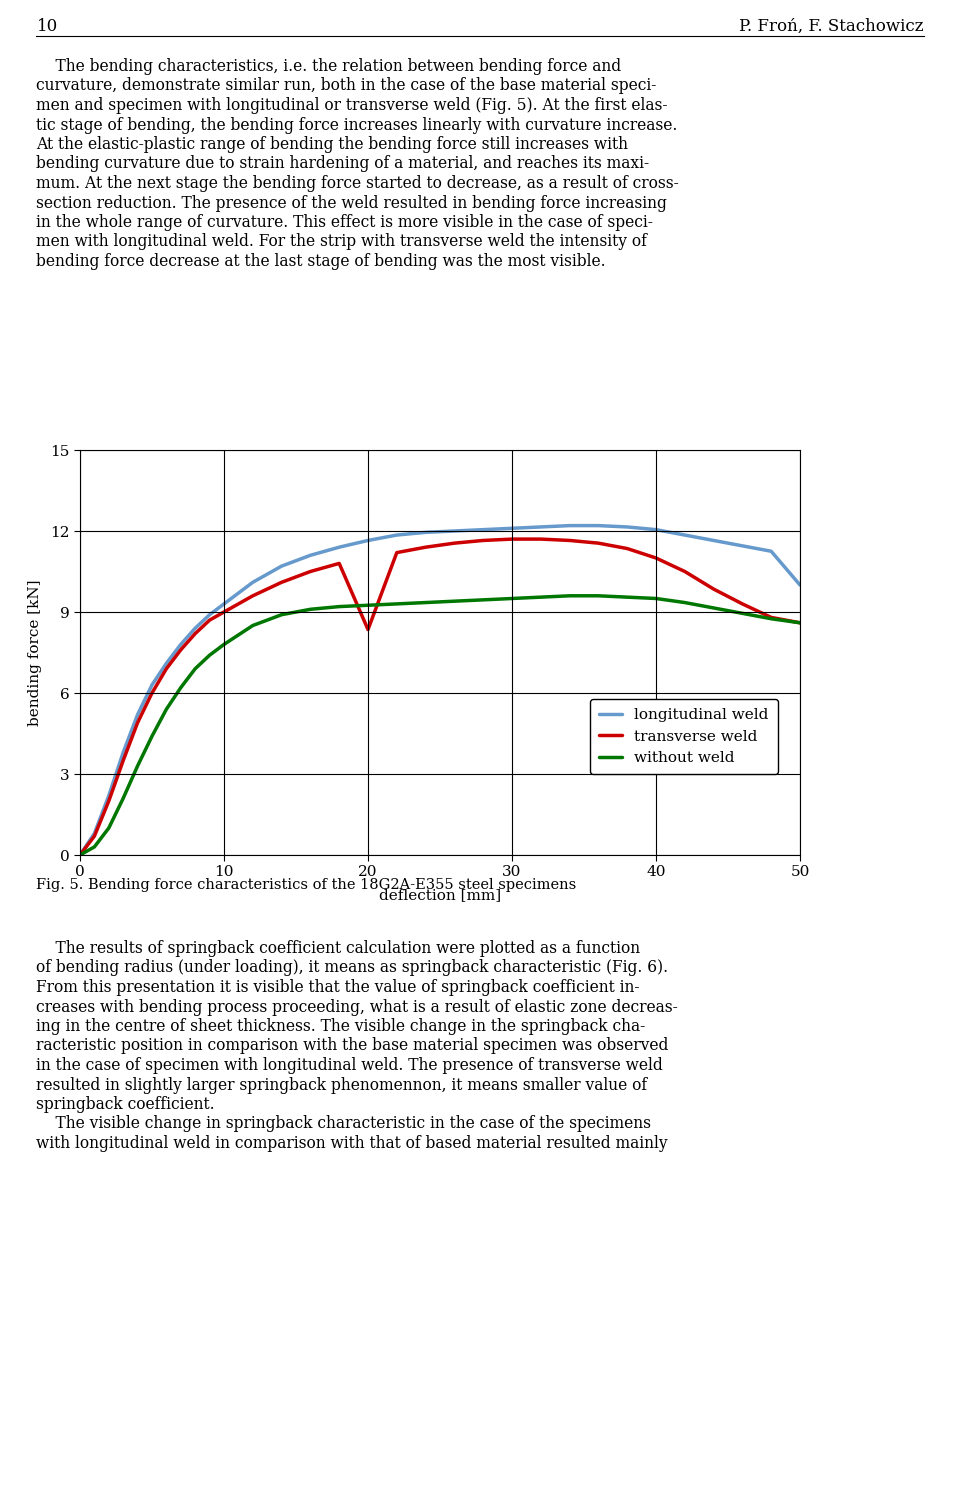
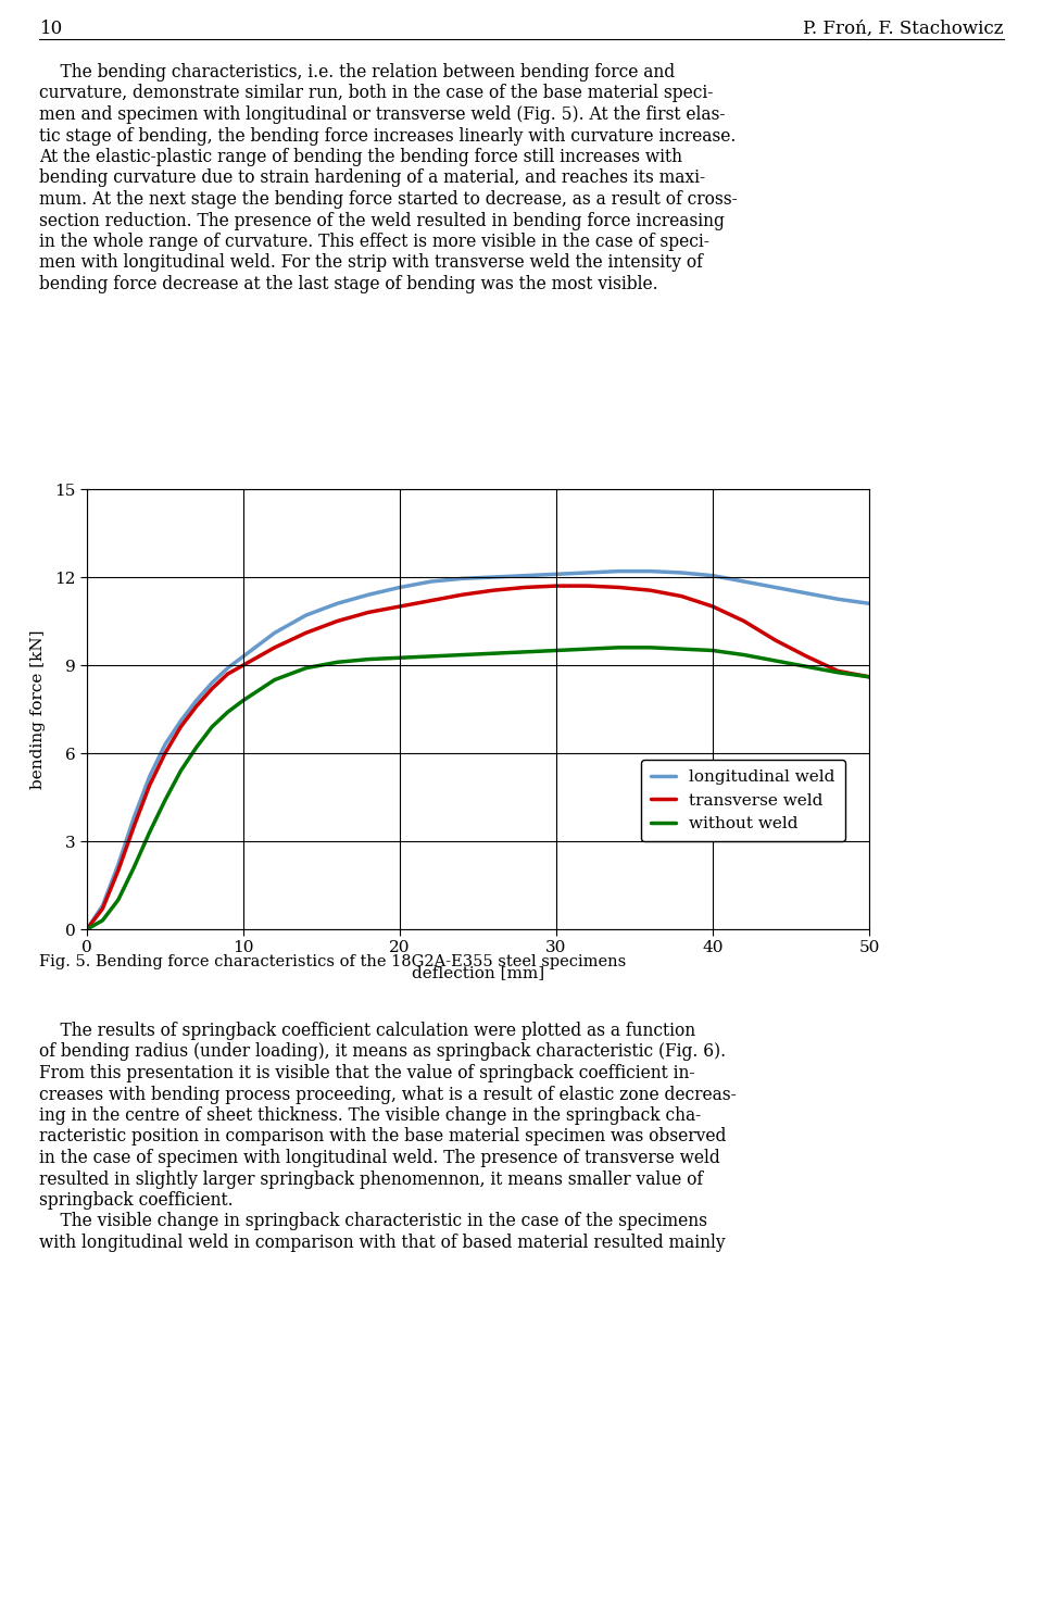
transverse weld/20: 8.35 -> 11.00
longitudinal weld/50: 10.00 -> 11.10
